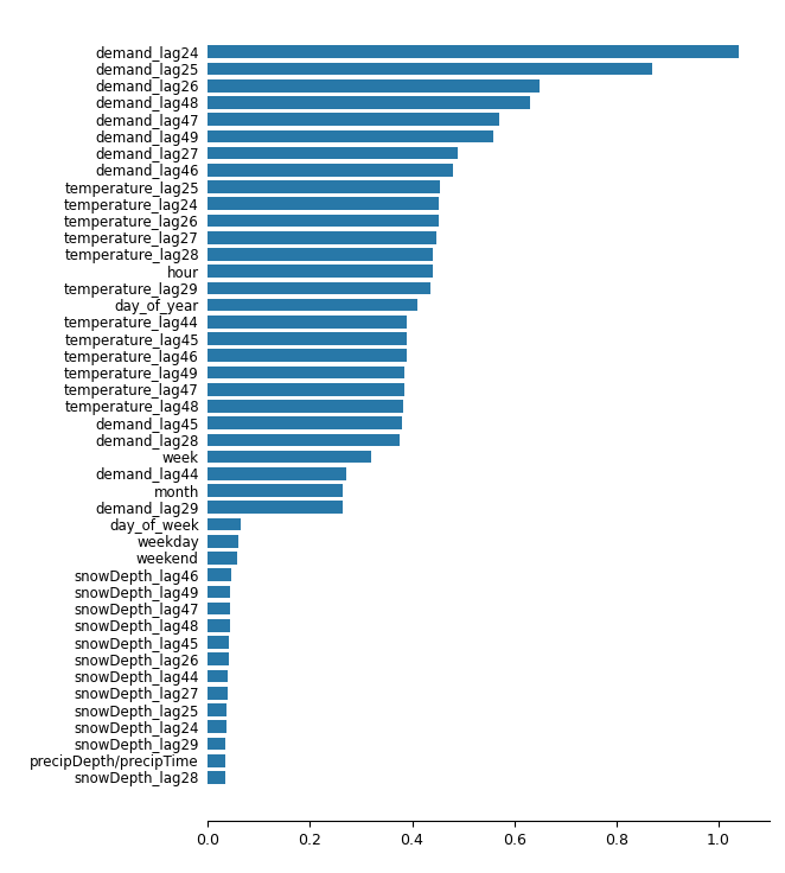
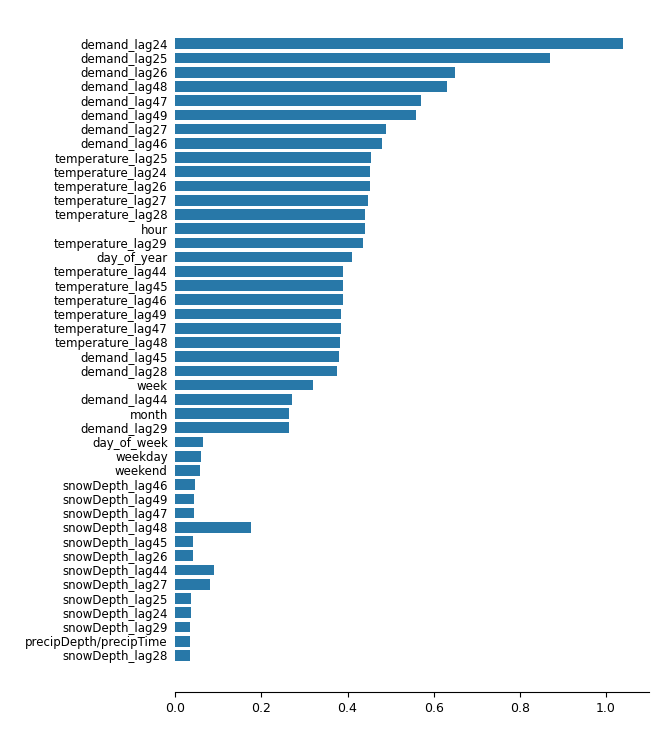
snowDepth_lag48: 0.042 -> 0.175
snowDepth_lag44: 0.039 -> 0.090
snowDepth_lag27: 0.038 -> 0.080
